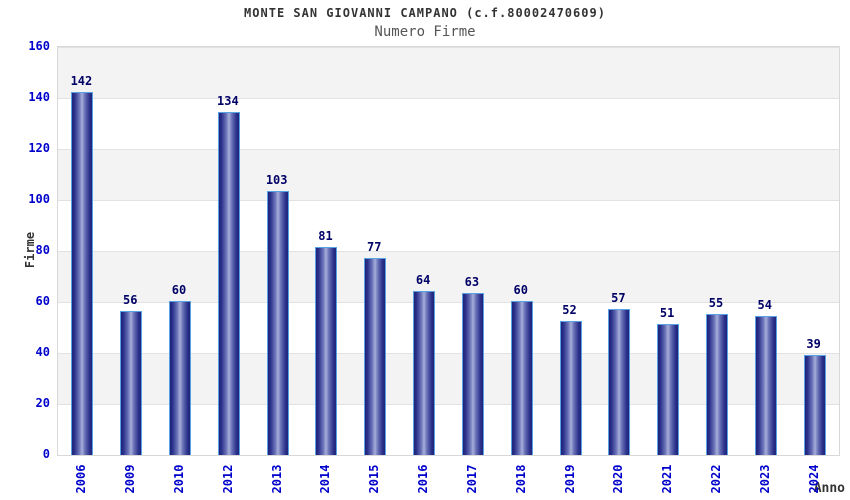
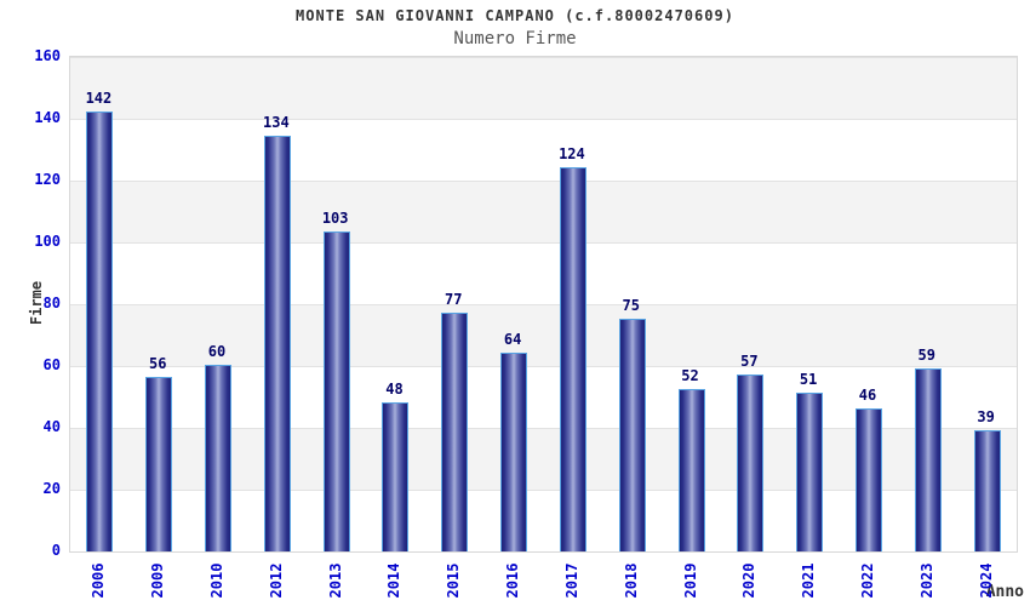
2014: 81 -> 48
2017: 63 -> 124
2018: 60 -> 75
2022: 55 -> 46
2023: 54 -> 59
